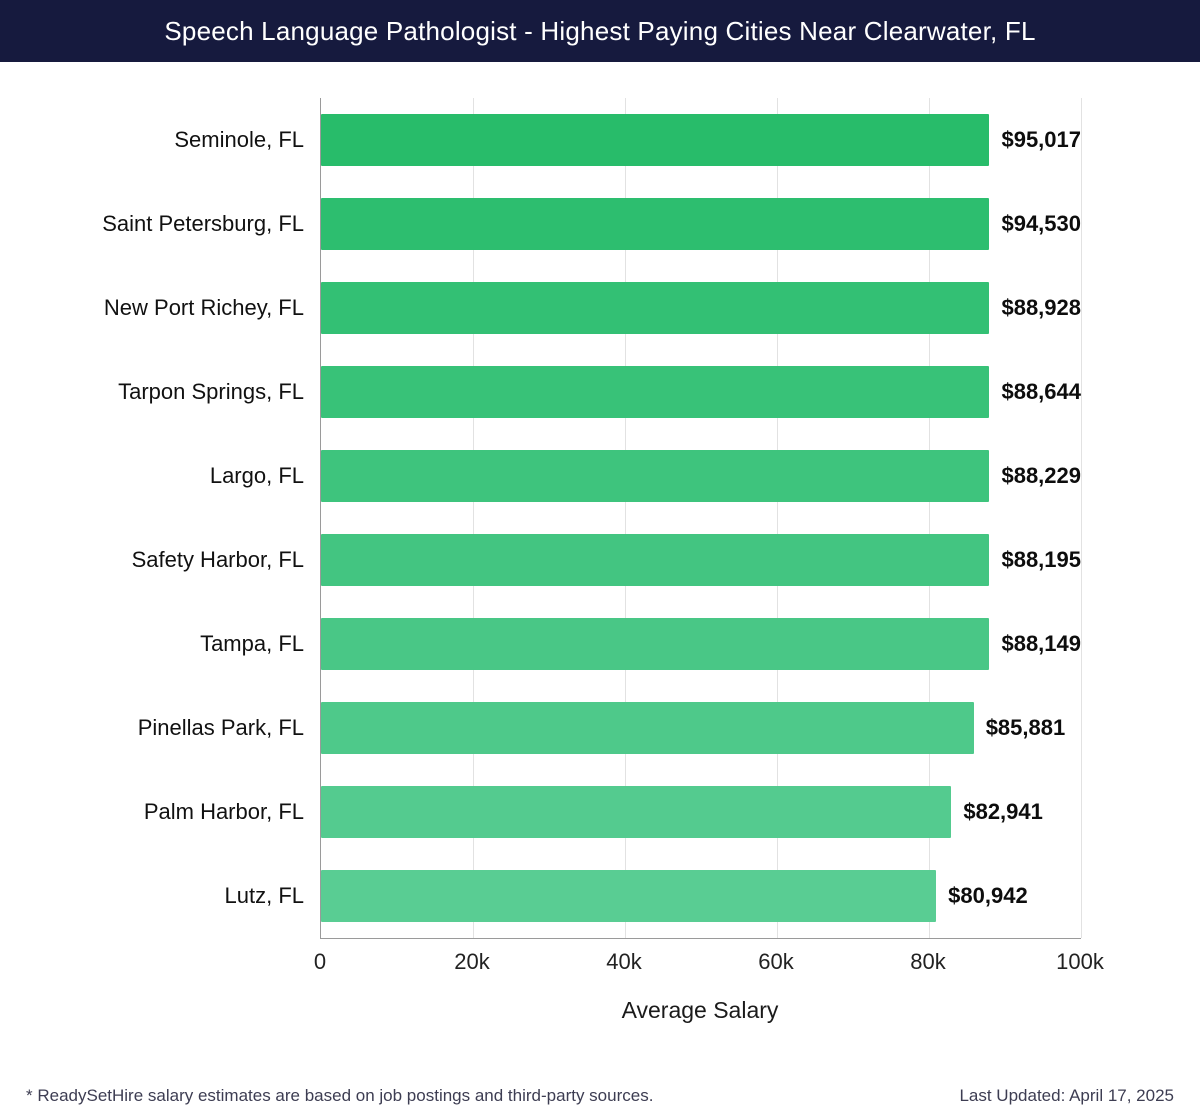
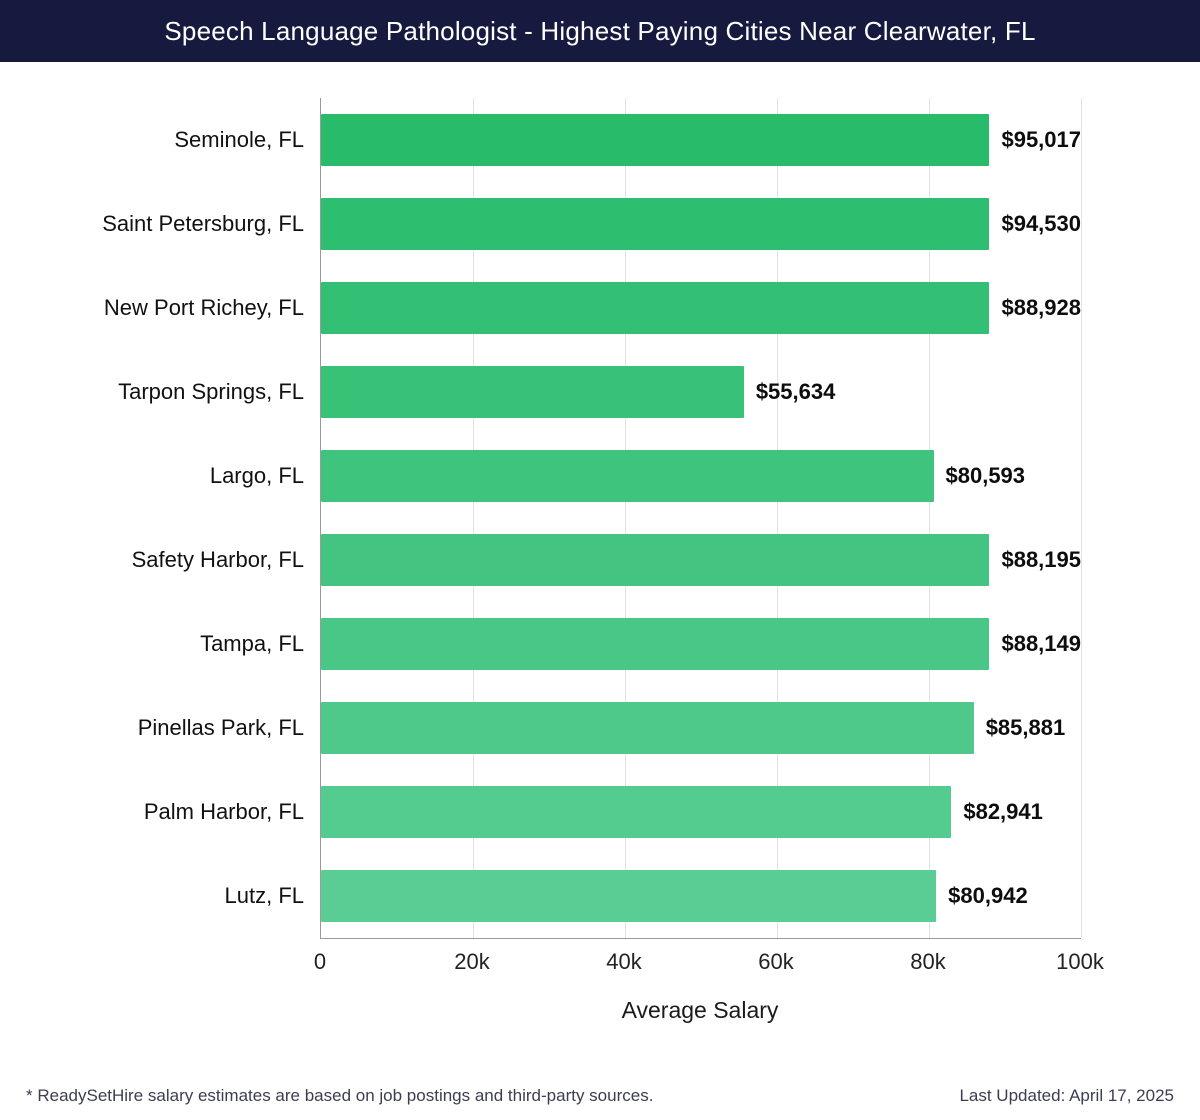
Tarpon Springs, FL: $88,644 -> $55,634
Largo, FL: $88,229 -> $80,593
